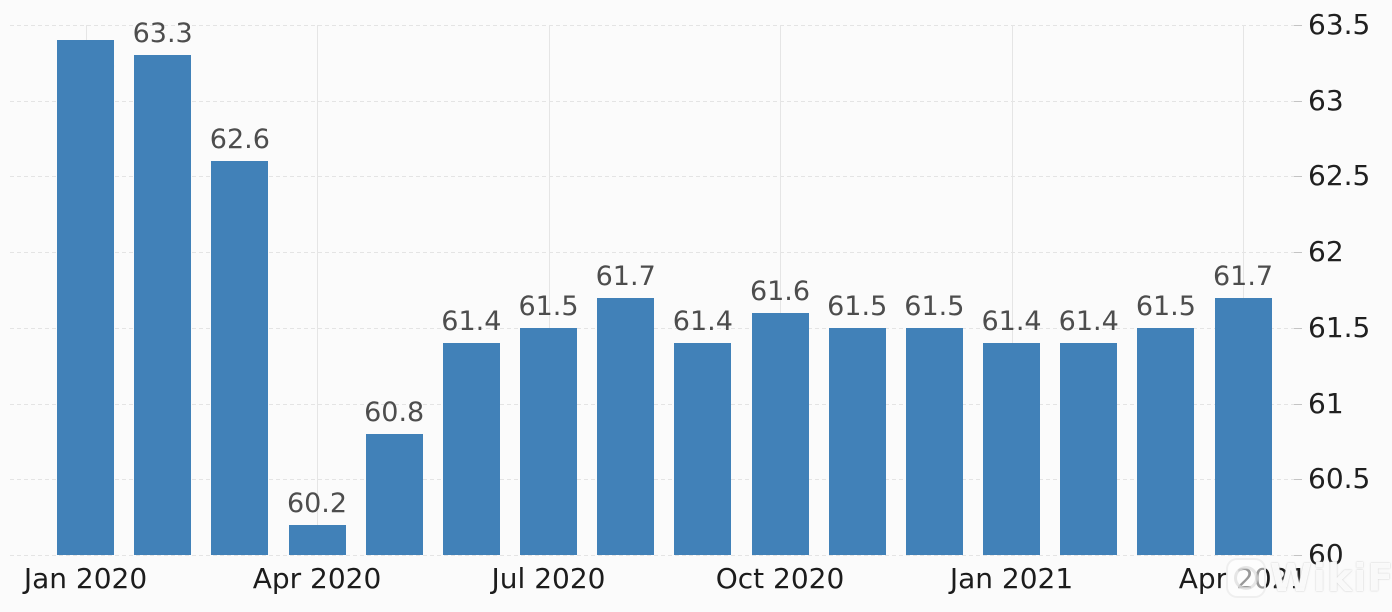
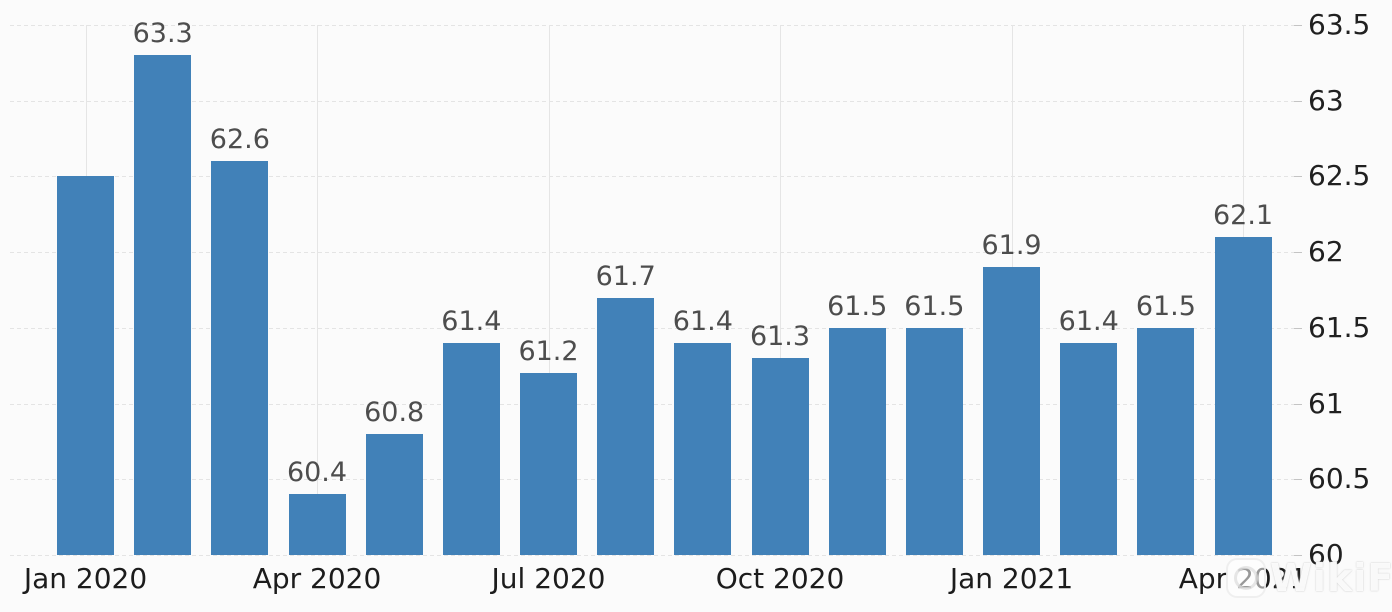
Jan 2020: 63.4 -> 62.5
Apr 2020: 60.2 -> 60.4
Jul 2020: 61.5 -> 61.2
Oct 2020: 61.6 -> 61.3
Jan 2021: 61.4 -> 61.9
Apr 2021: 61.7 -> 62.1
